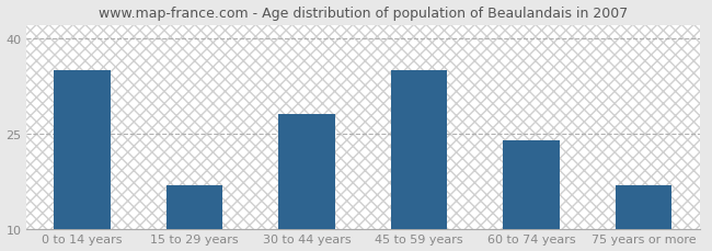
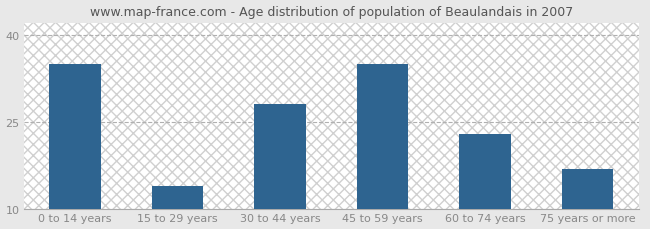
15 to 29 years: 17 -> 14
60 to 74 years: 24 -> 23
